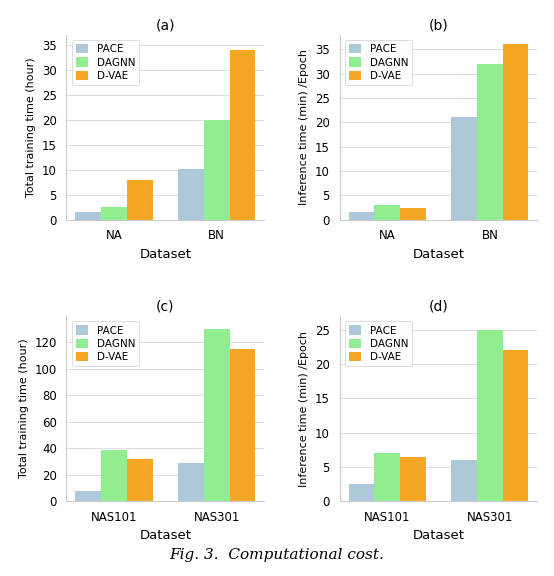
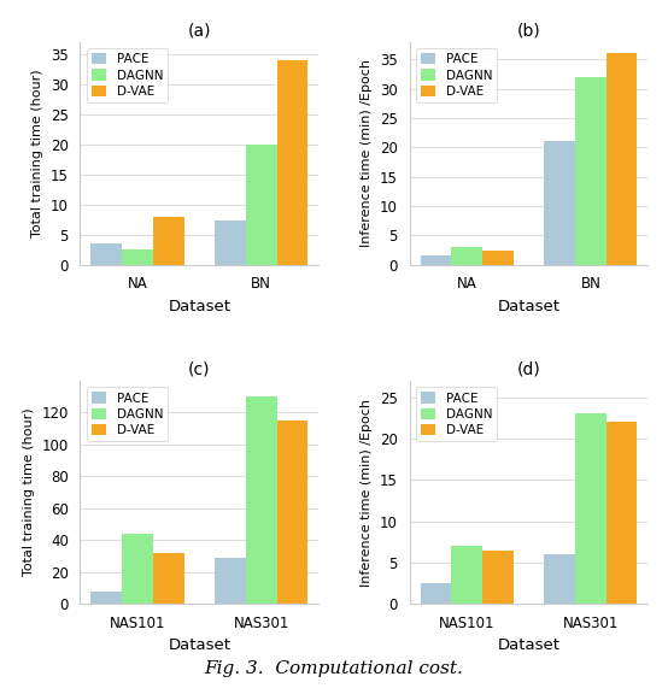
(a)/PACE/NA: 1.5 -> 3.6
(a)/PACE/BN: 10.2 -> 7.4
(c)/DAGNN/NAS101: 39 -> 44
(d)/DAGNN/NAS301: 25 -> 23
